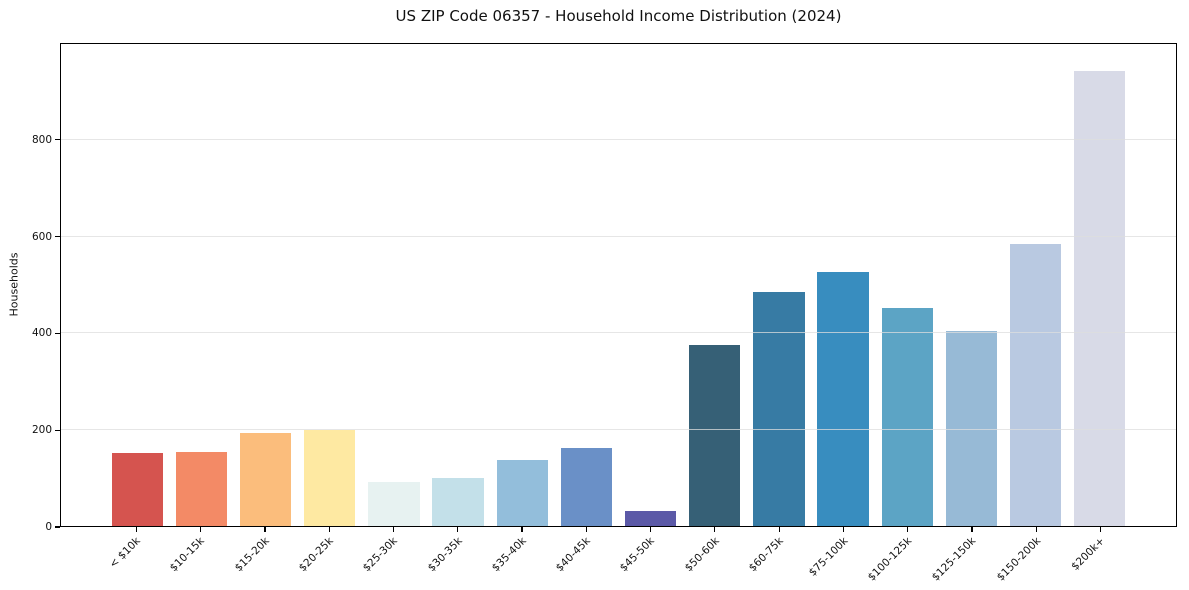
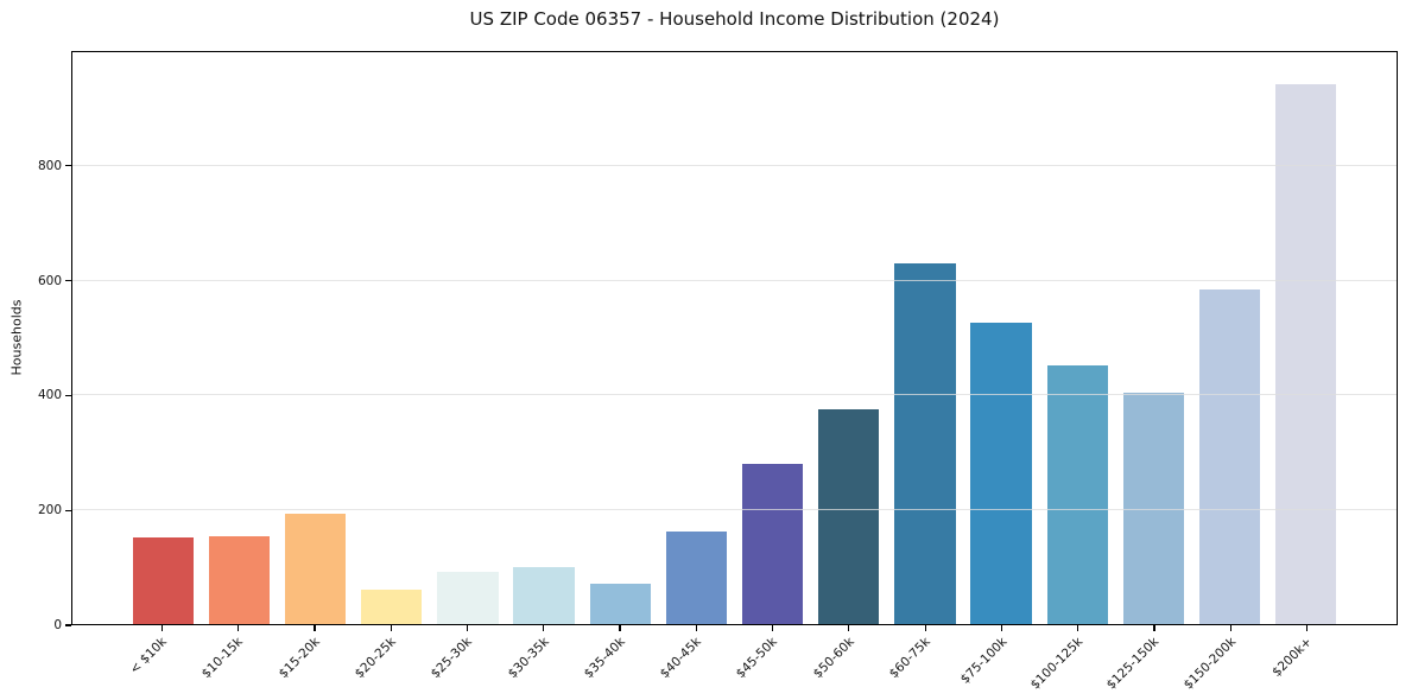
$20-25k: 200 -> 60
$35-40k: 140 -> 70
$45-50k: 30 -> 280
$60-75k: 490 -> 630
